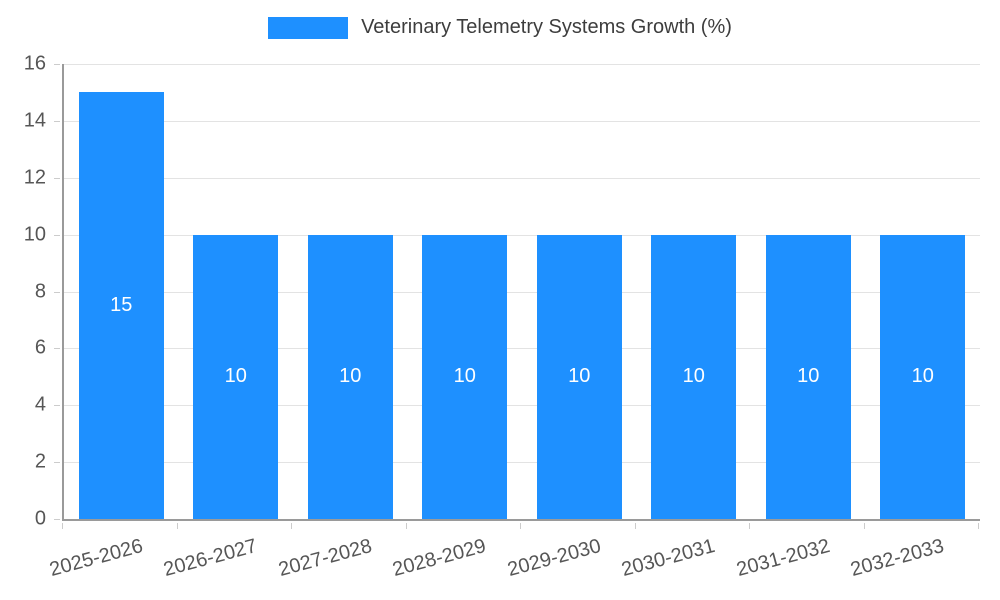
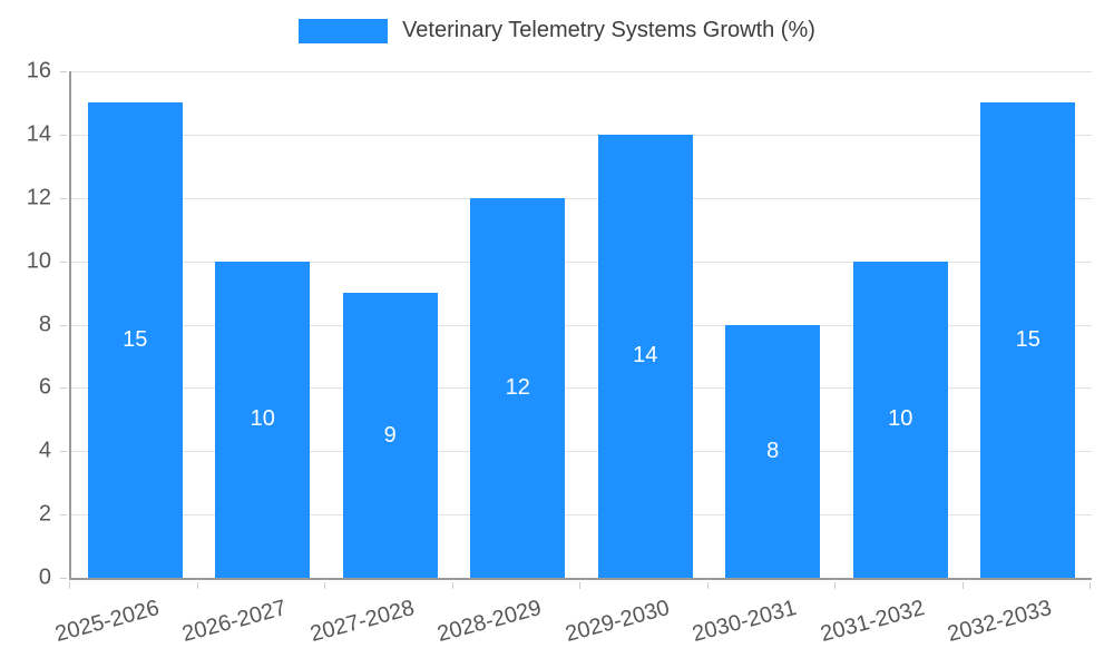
2027-2028: 10 -> 9
2028-2029: 10 -> 12
2029-2030: 10 -> 14
2030-2031: 10 -> 8
2032-2033: 10 -> 15
